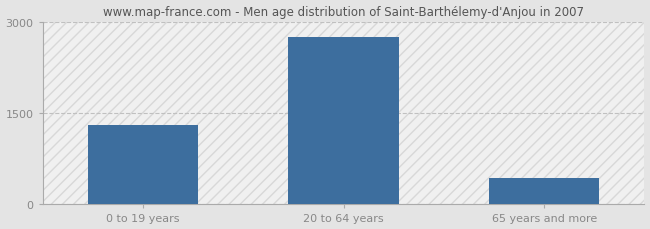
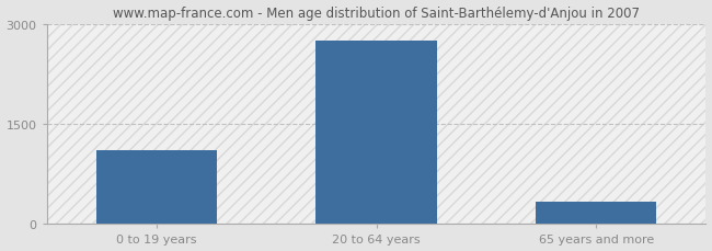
0 to 19 years: 1310 -> 1100
65 years and more: 430 -> 340
